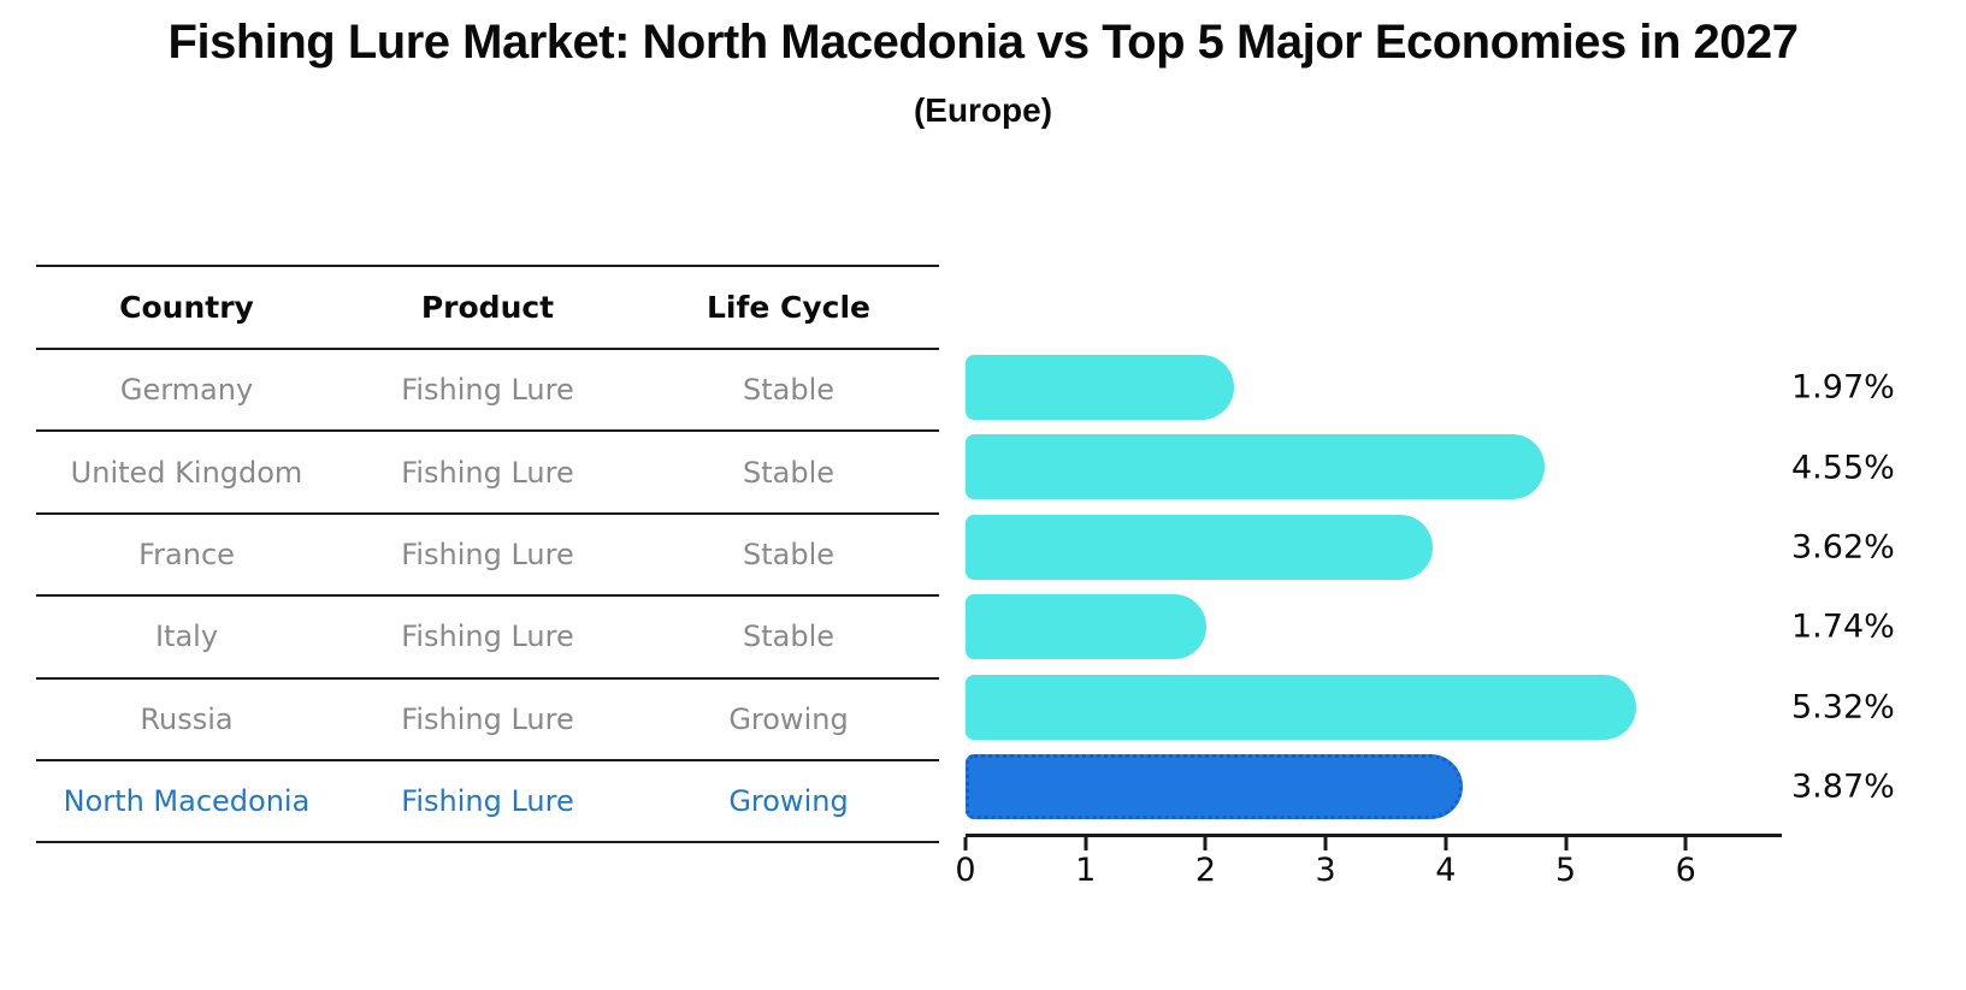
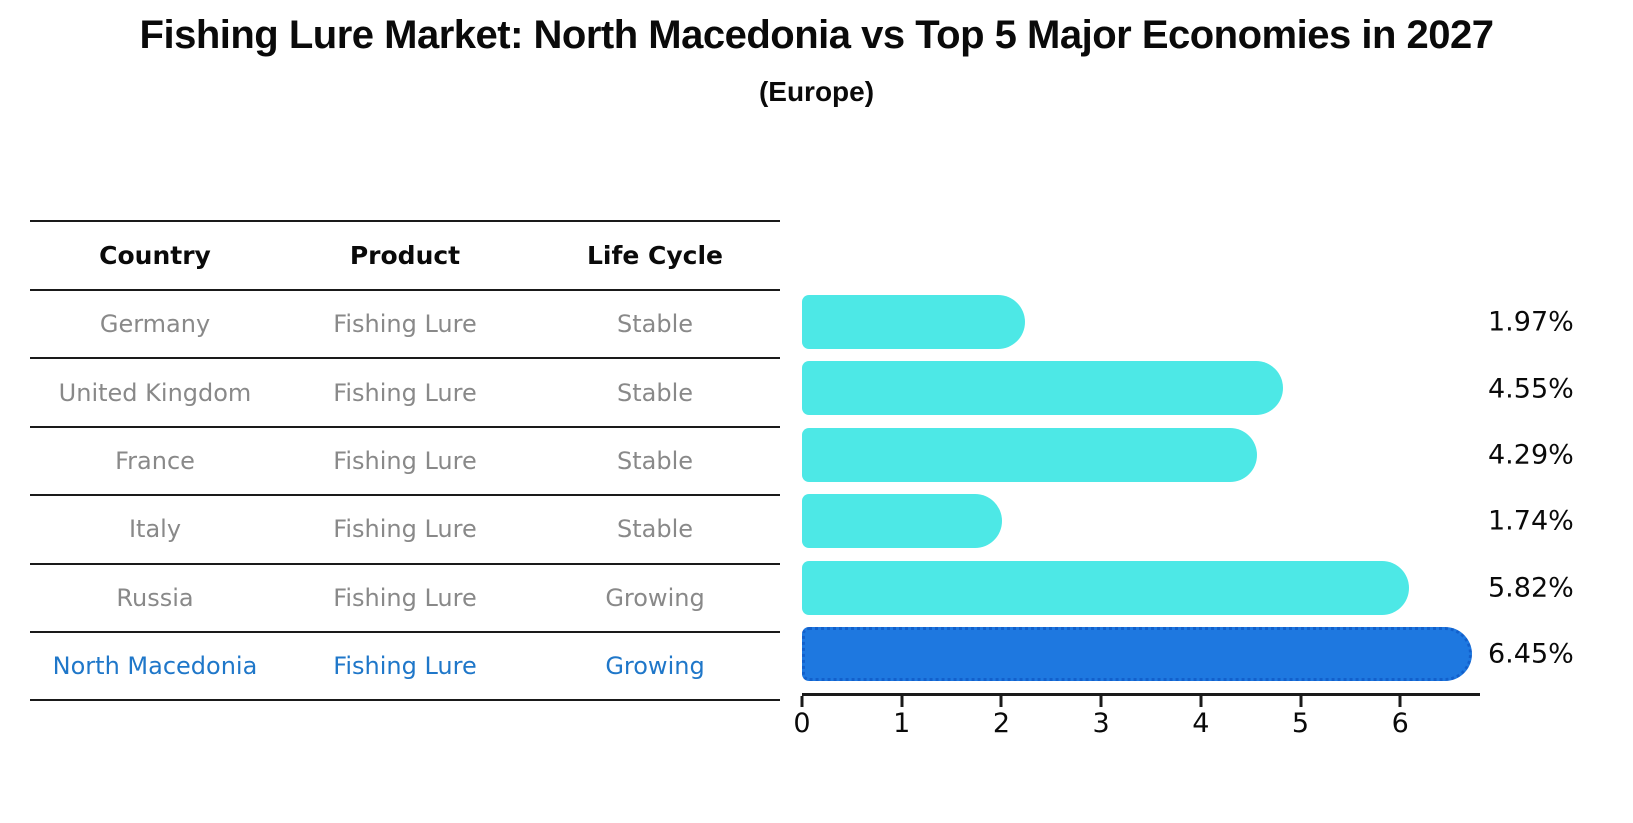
France: 3.62% -> 4.29%
Russia: 5.32% -> 5.82%
North Macedonia: 3.87% -> 6.45%
